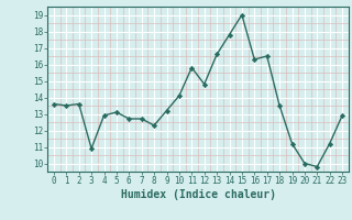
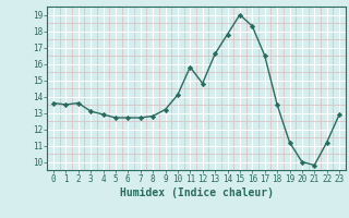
3: 10.9 -> 13.1
5: 13.1 -> 12.7
8: 12.3 -> 12.8
16: 16.3 -> 18.3
